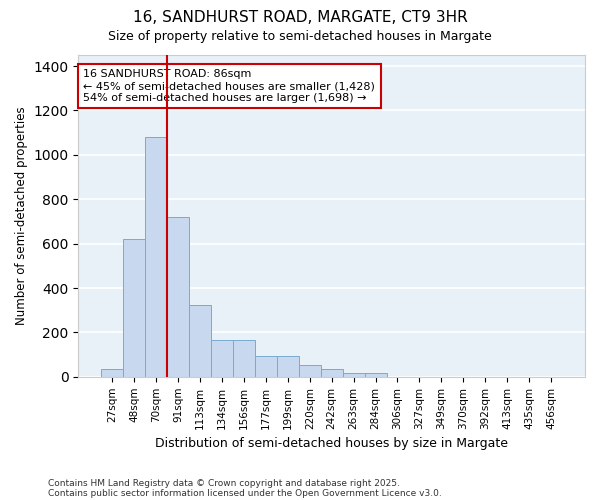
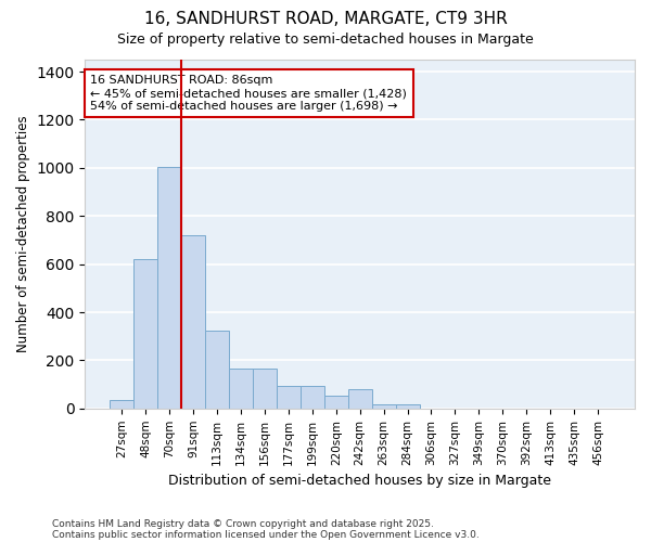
70sqm: 1080 -> 1005
242sqm: 35 -> 80
